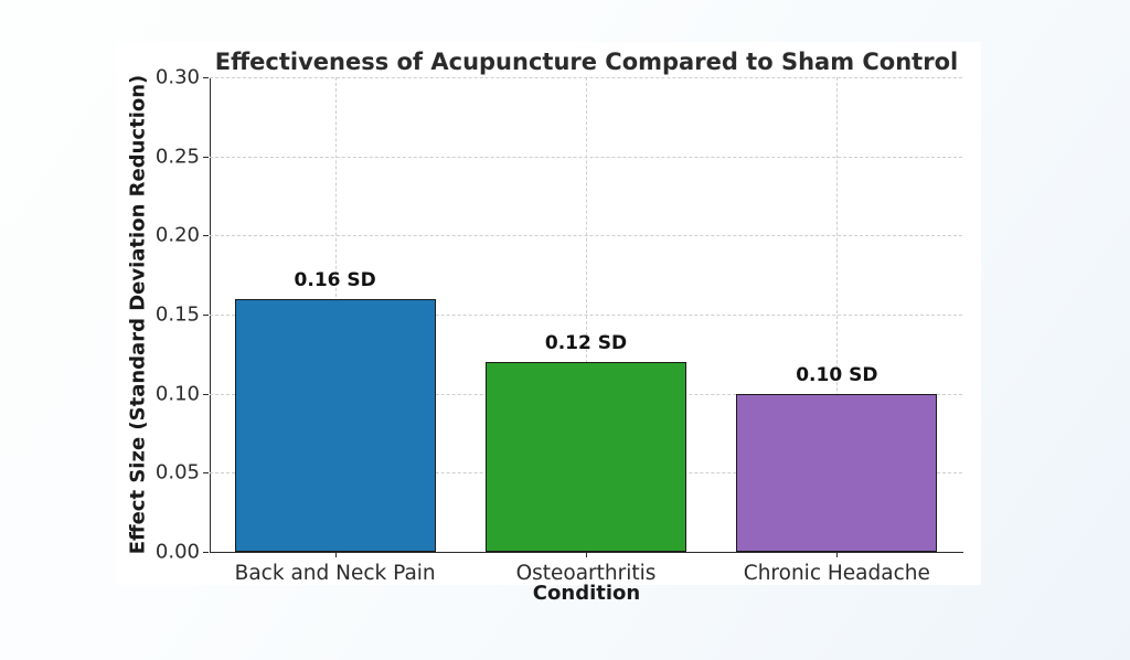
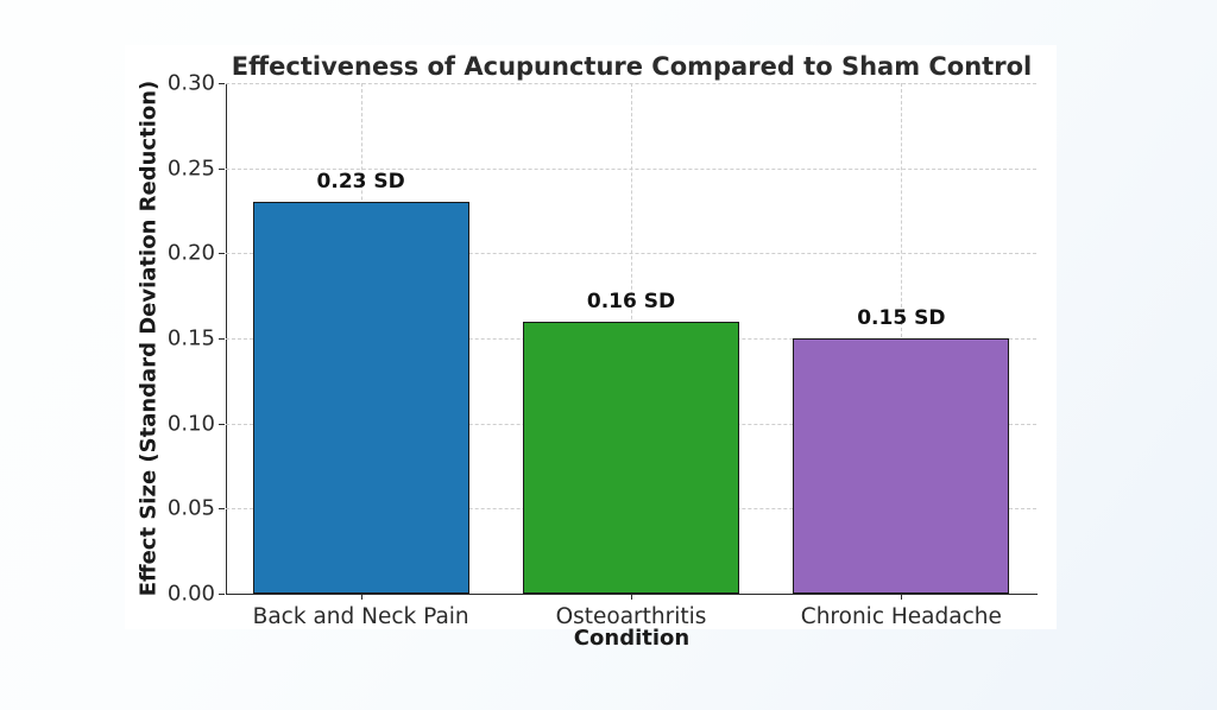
Back and Neck Pain: 0.16 -> 0.23
Osteoarthritis: 0.12 -> 0.16
Chronic Headache: 0.10 -> 0.15
